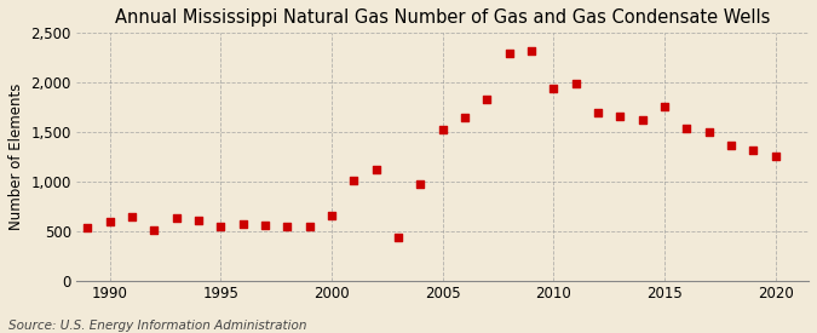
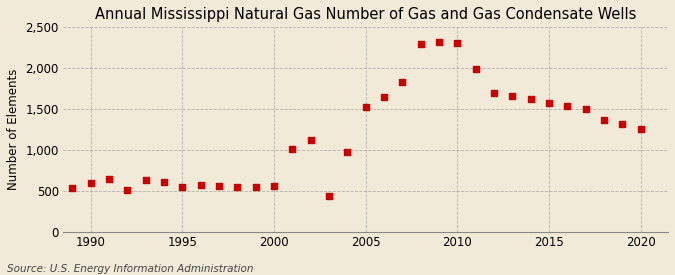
2000: 660 -> 560
2010: 1,940 -> 2,310
2015: 1,760 -> 1,570
